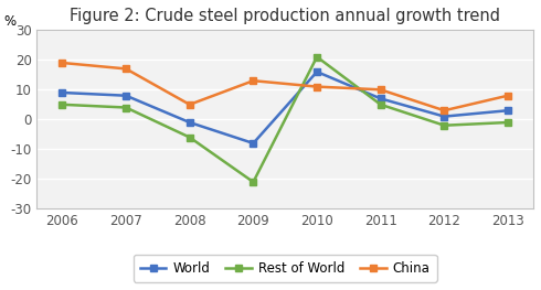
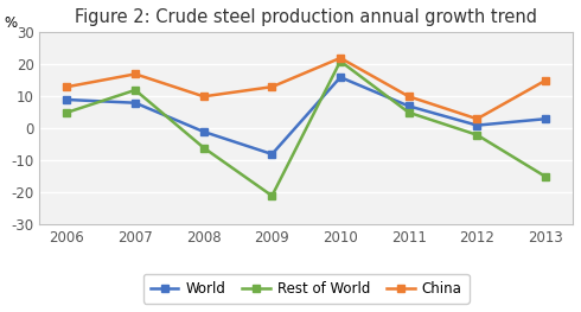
China/2006: 19 -> 13
Rest of World/2007: 4 -> 12
China/2008: 5 -> 10
China/2010: 11 -> 22
Rest of World/2013: -1 -> -15
China/2013: 8 -> 15
